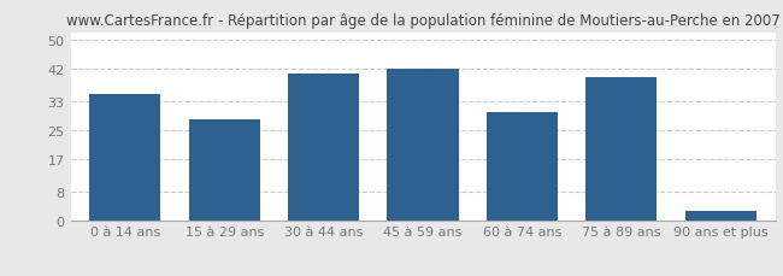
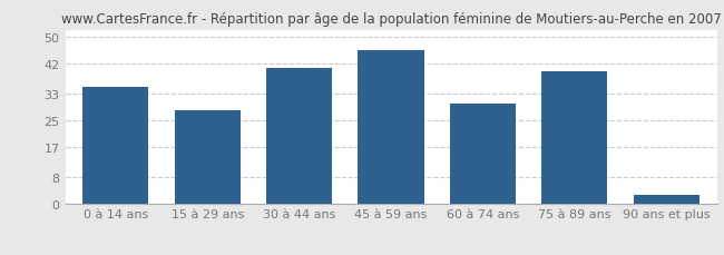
45 à 59 ans: 42.0 -> 46.0
